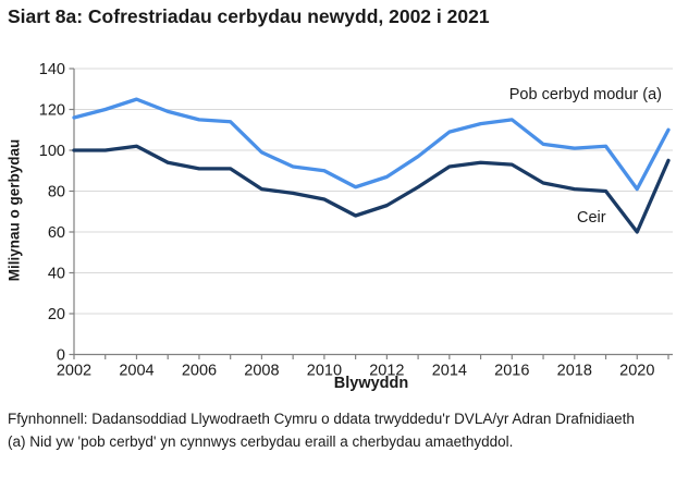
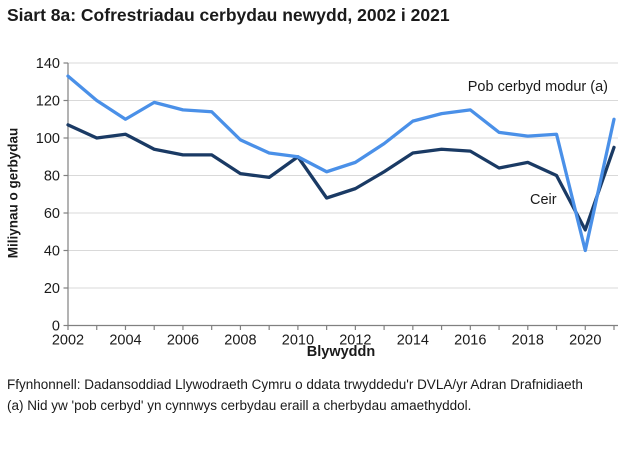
Pob cerbyd modur (a)/2002: 116 -> 133
Ceir/2002: 100 -> 107
Pob cerbyd modur (a)/2004: 125 -> 110
Ceir/2010: 76 -> 90
Ceir/2018: 81 -> 87
Pob cerbyd modur (a)/2020: 81 -> 40
Ceir/2020: 60 -> 51
